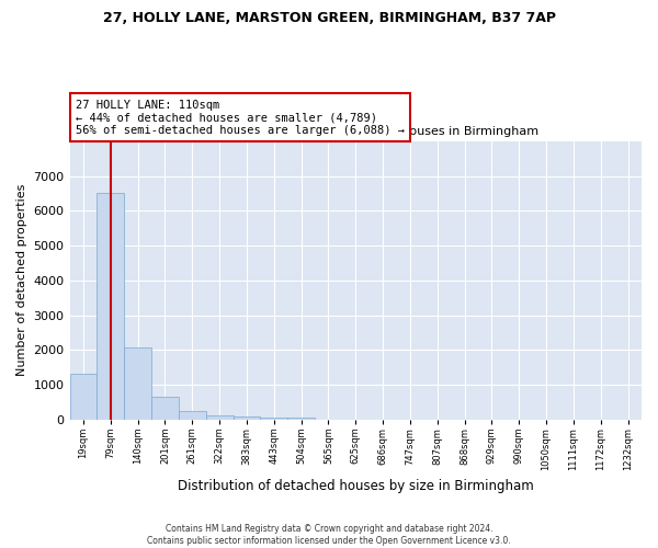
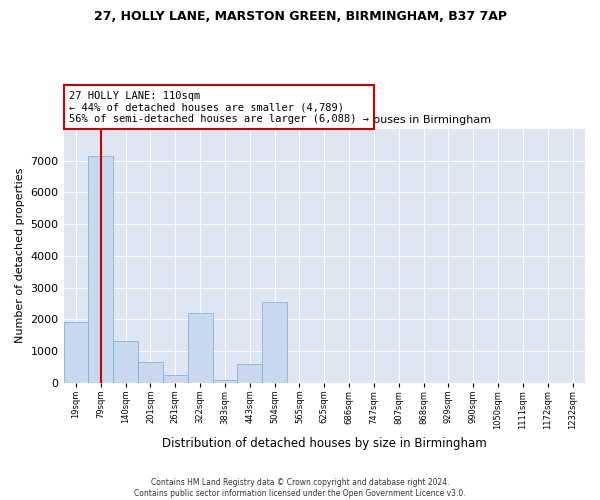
19sqm: 1300 -> 1900
79sqm: 6500 -> 7150
140sqm: 2080 -> 1300
322sqm: 120 -> 2200
443sqm: 60 -> 600
504sqm: 60 -> 2550
